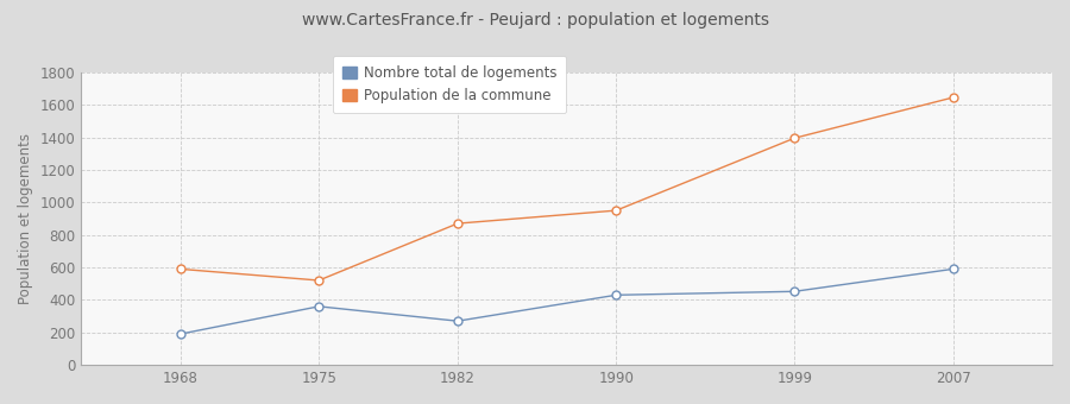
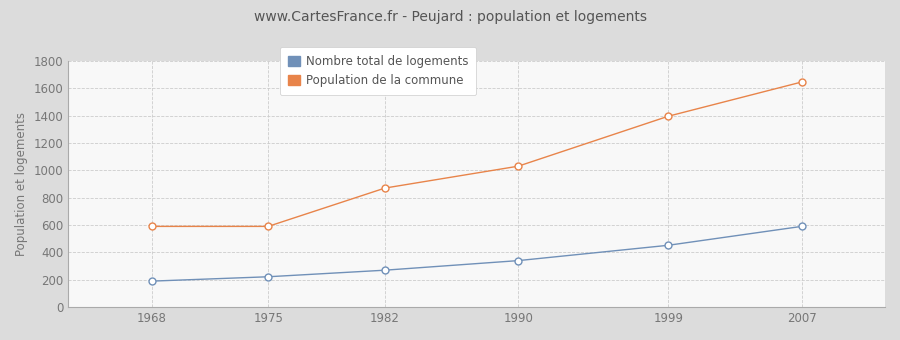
Nombre total de logements/1975: 360 -> 220
Population de la commune/1975: 520 -> 590
Nombre total de logements/1990: 430 -> 340
Population de la commune/1990: 950 -> 1030
